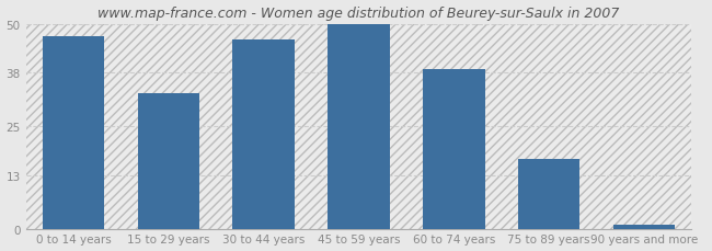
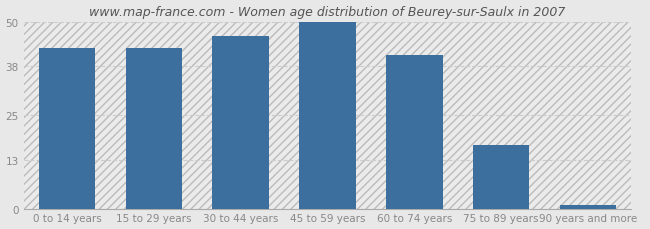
0 to 14 years: 47 -> 43
15 to 29 years: 33 -> 43
60 to 74 years: 39 -> 41
